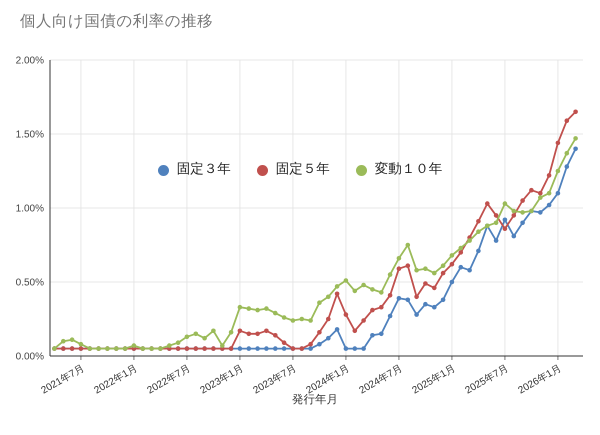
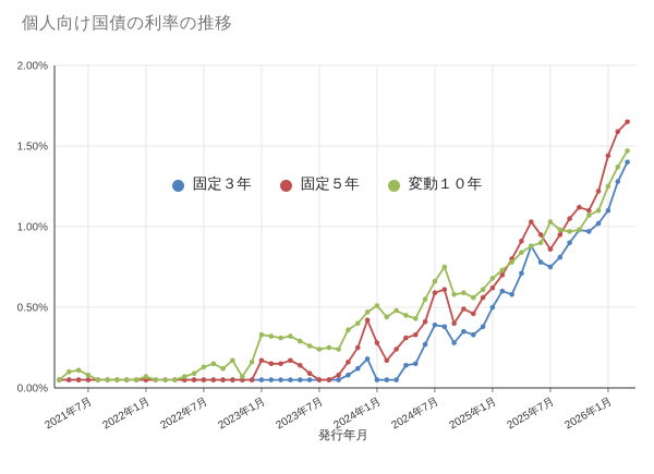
固定３年/2025年7月: 0.92% -> 0.75%
